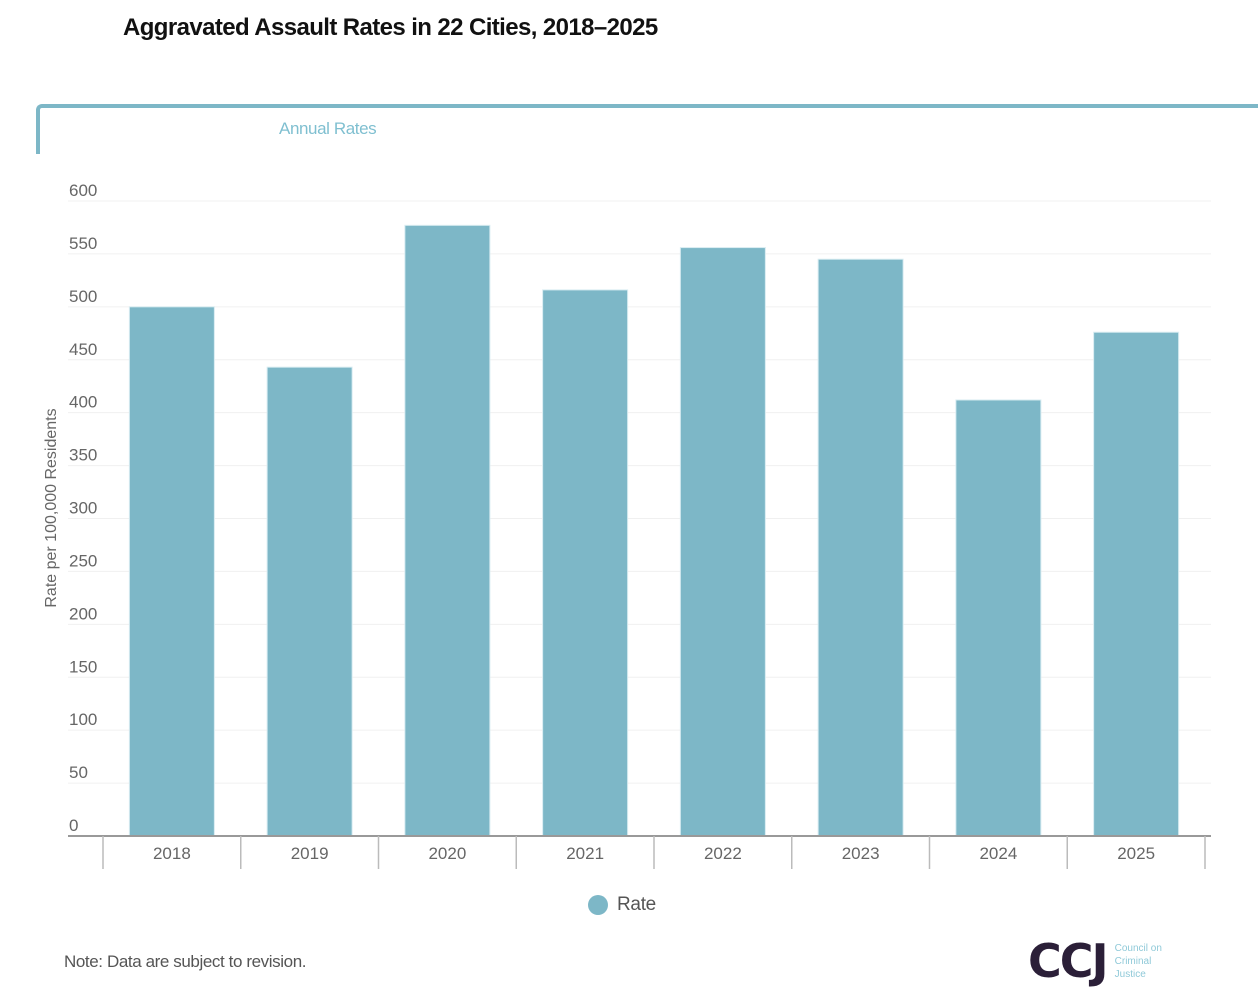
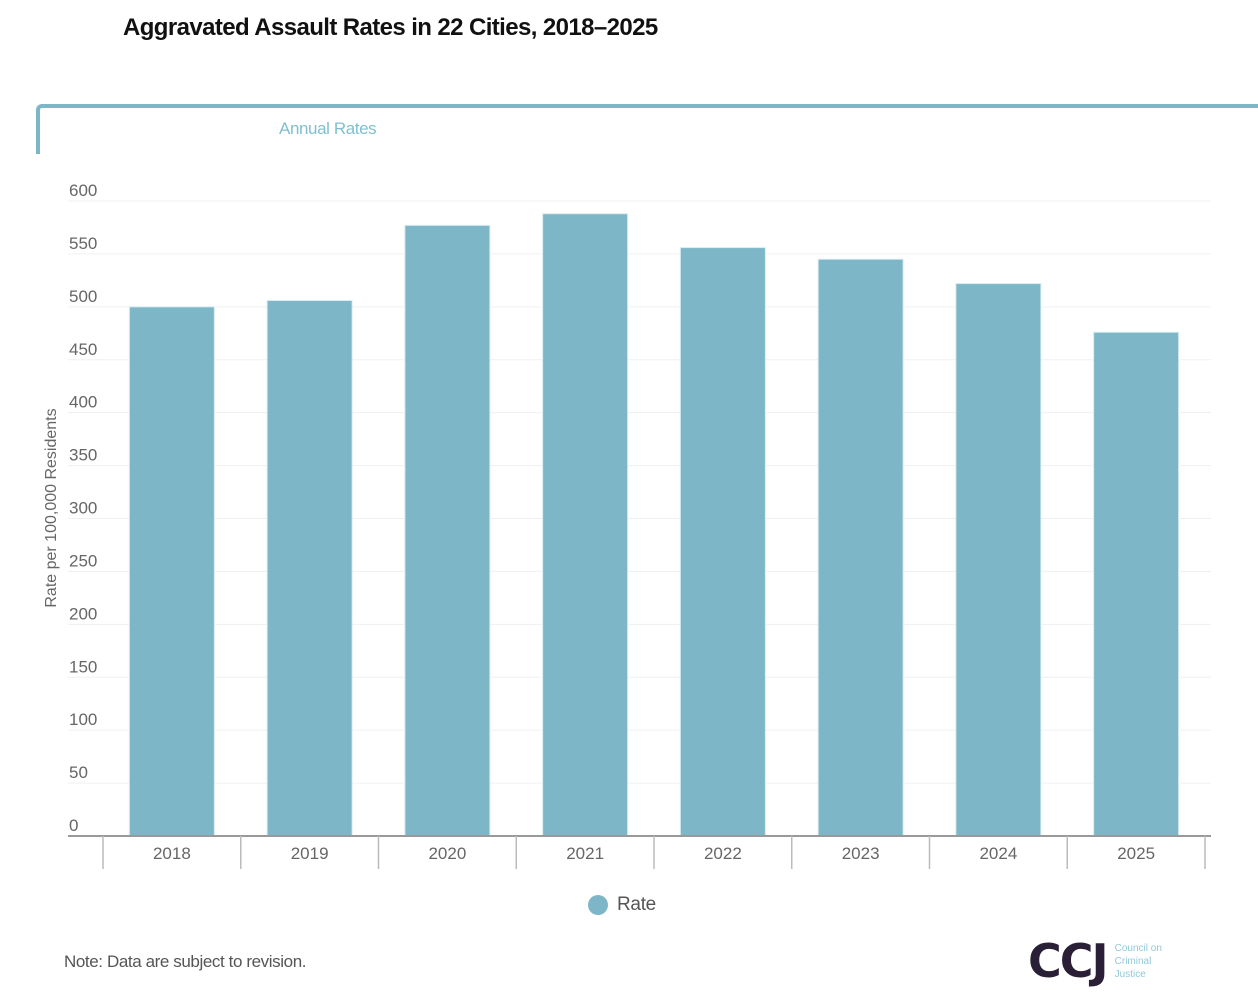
2019: 443 -> 506
2021: 516 -> 588
2024: 412 -> 522
